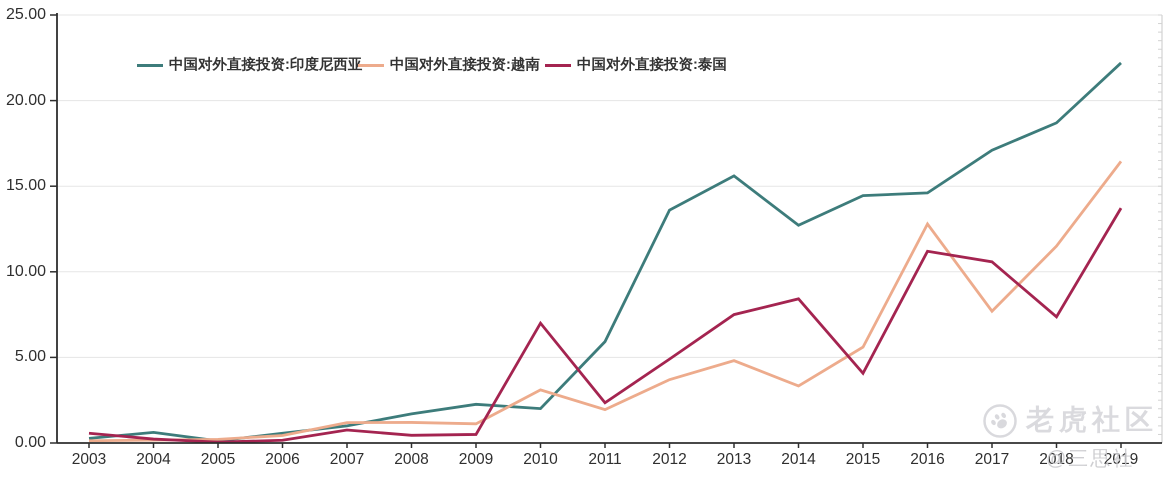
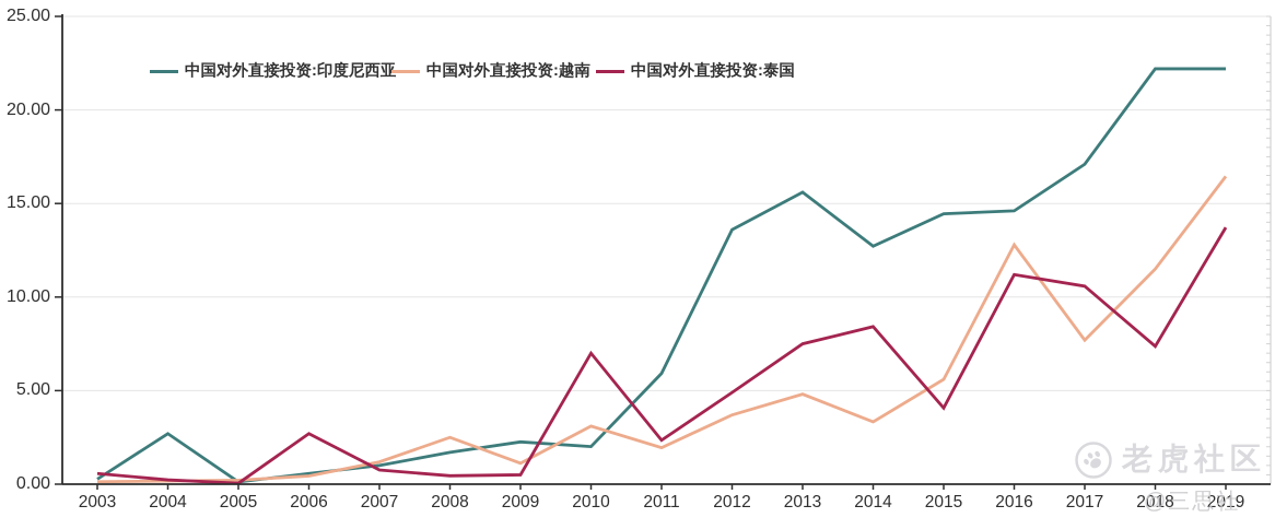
中国对外直接投资:印度尼西亚/2004: 0.6 -> 2.7
中国对外直接投资:泰国/2006: 0.2 -> 2.7
中国对外直接投资:越南/2008: 1.2 -> 2.5
中国对外直接投资:印度尼西亚/2018: 18.7 -> 22.2
